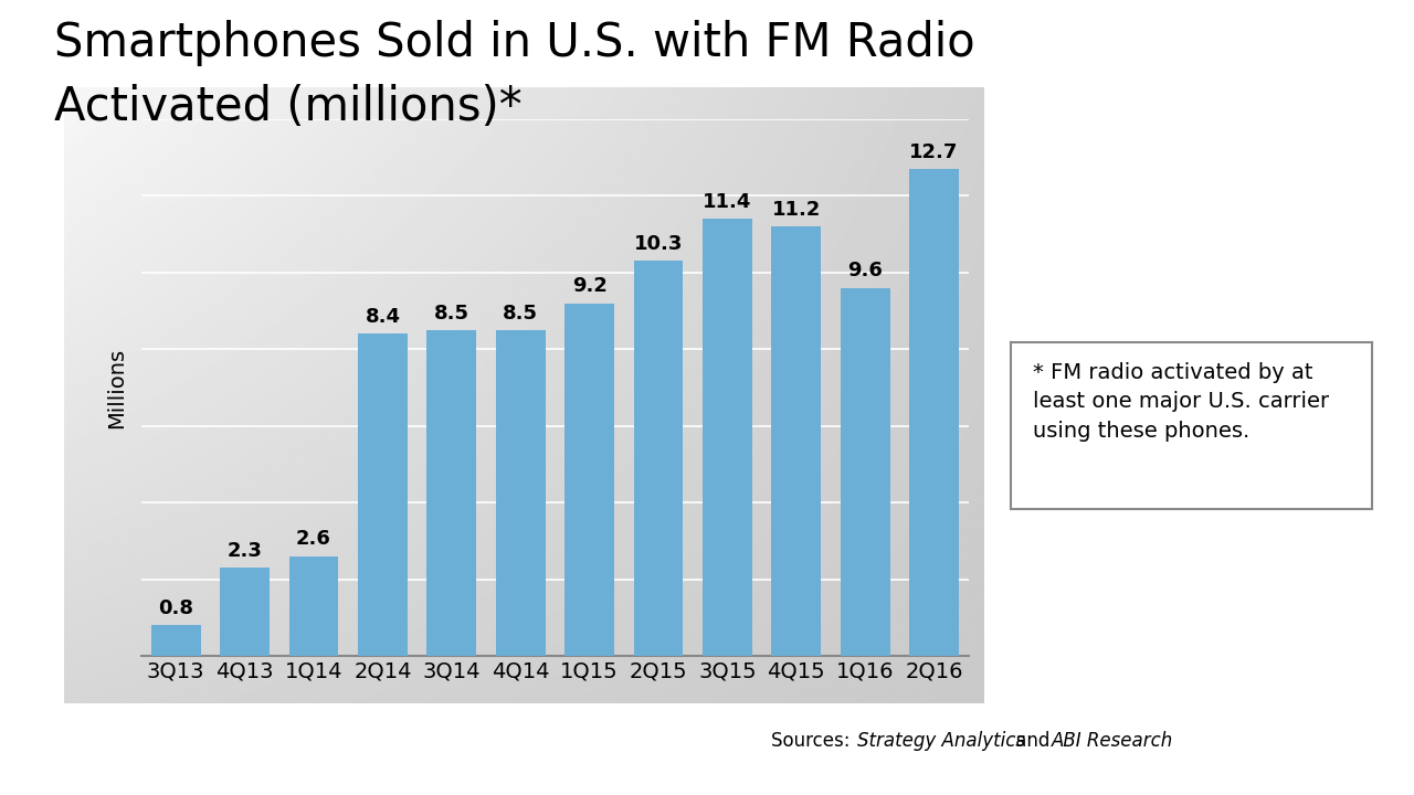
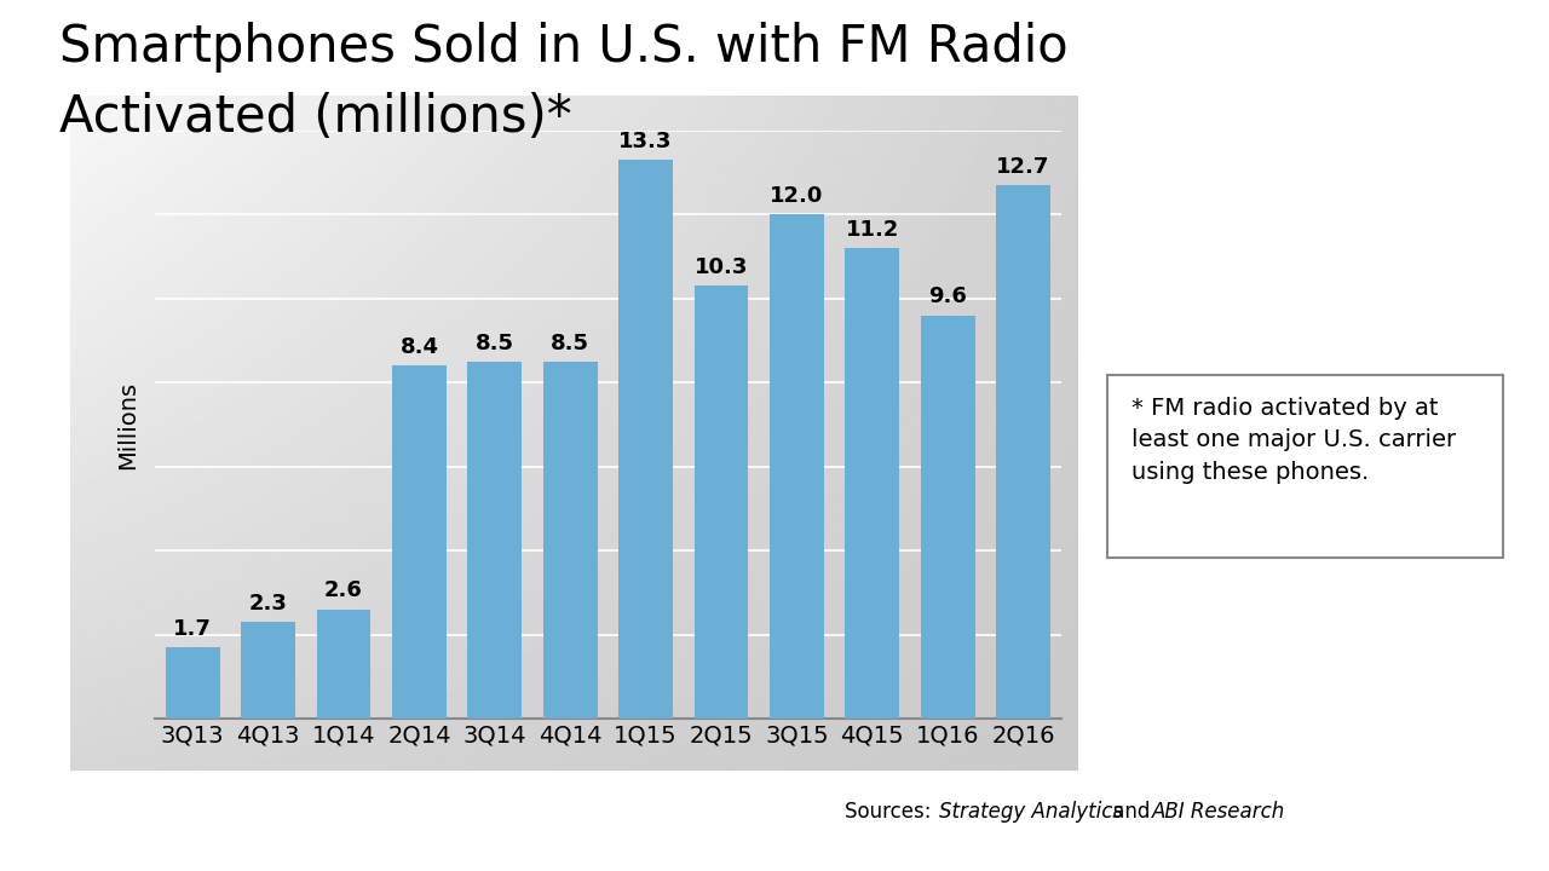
3Q13: 0.8 -> 1.7
1Q15: 9.2 -> 13.3
3Q15: 11.4 -> 12.0
